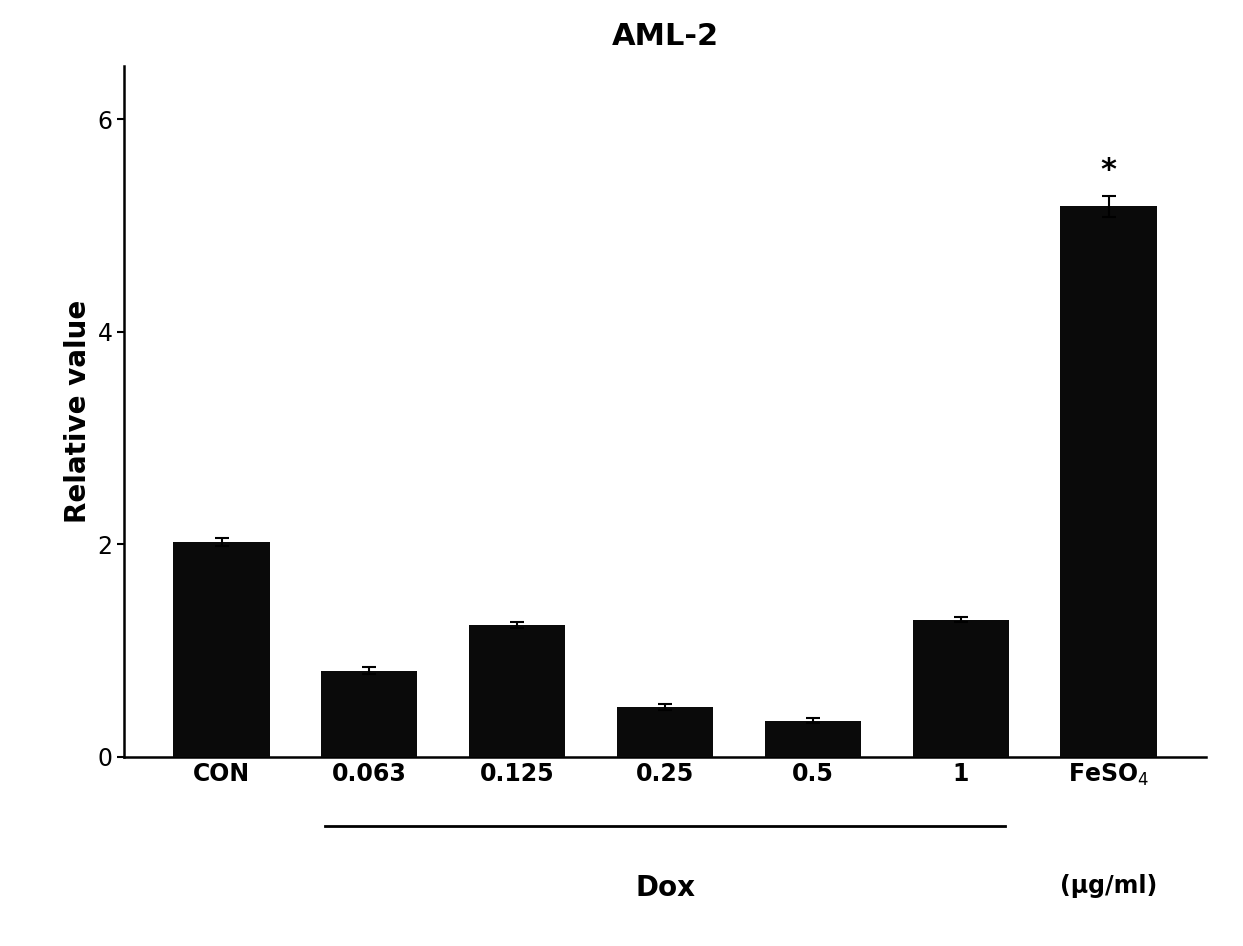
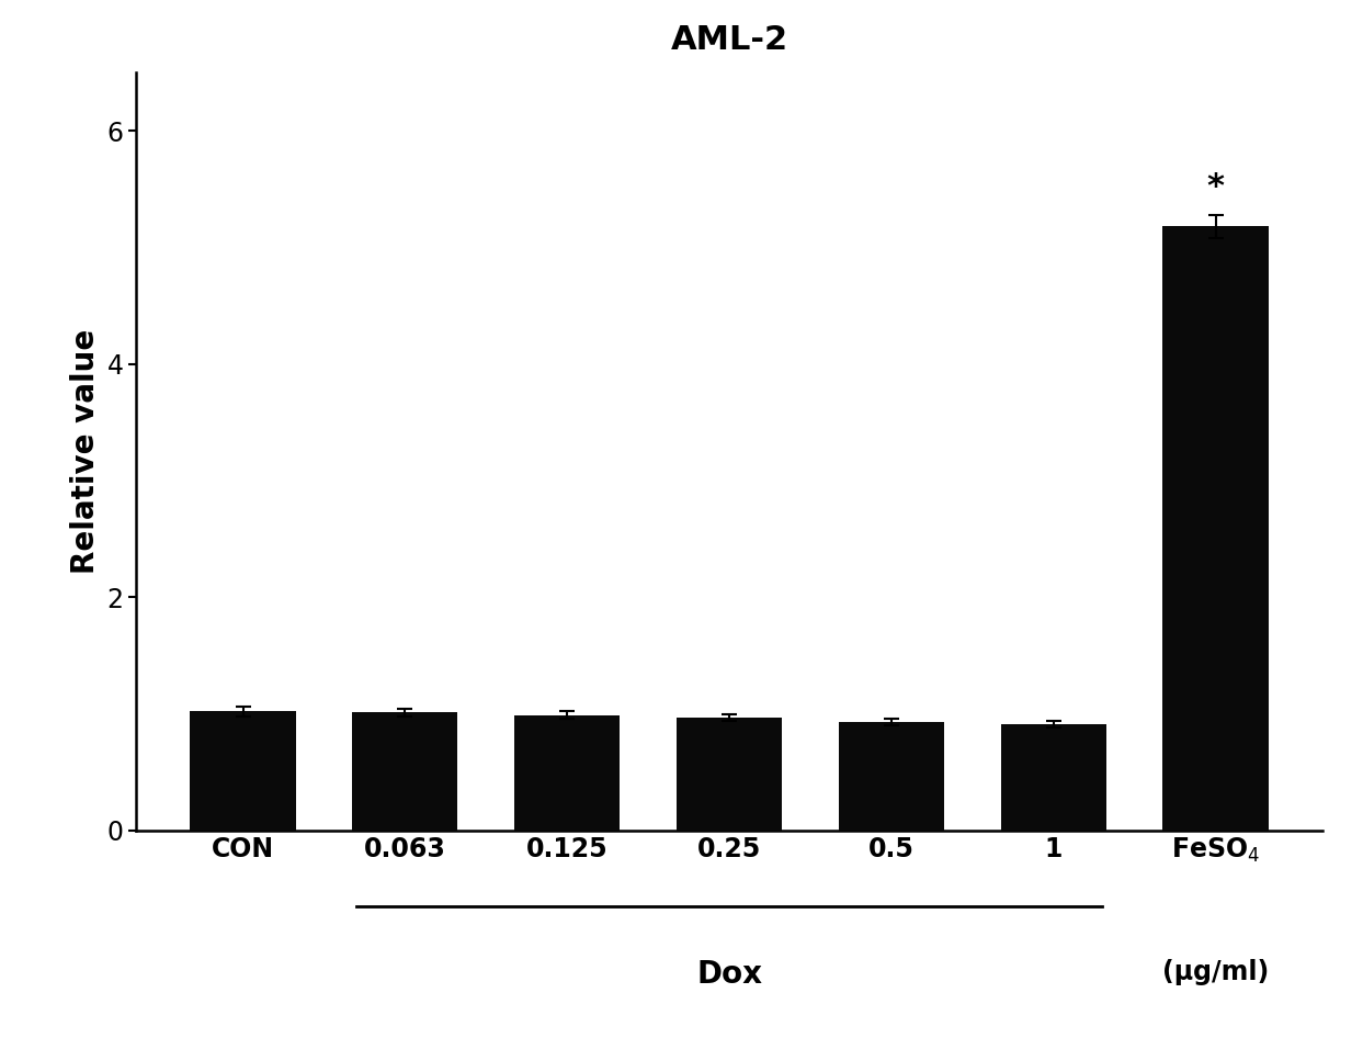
CON: 2.02 -> 1.02
0.063: 0.81 -> 1.01
0.125: 1.24 -> 0.99
0.25: 0.47 -> 0.97
0.5: 0.34 -> 0.93
1: 1.29 -> 0.91
